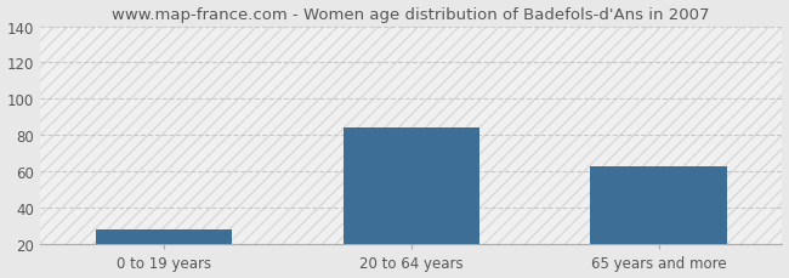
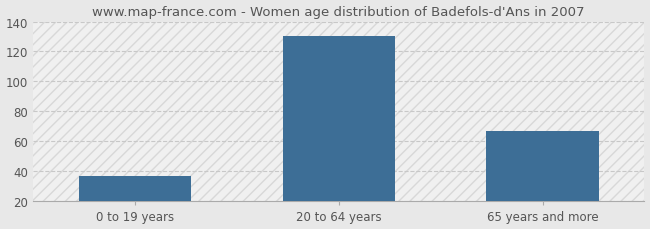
0 to 19 years: 28 -> 37
20 to 64 years: 84 -> 130
65 years and more: 63 -> 67
